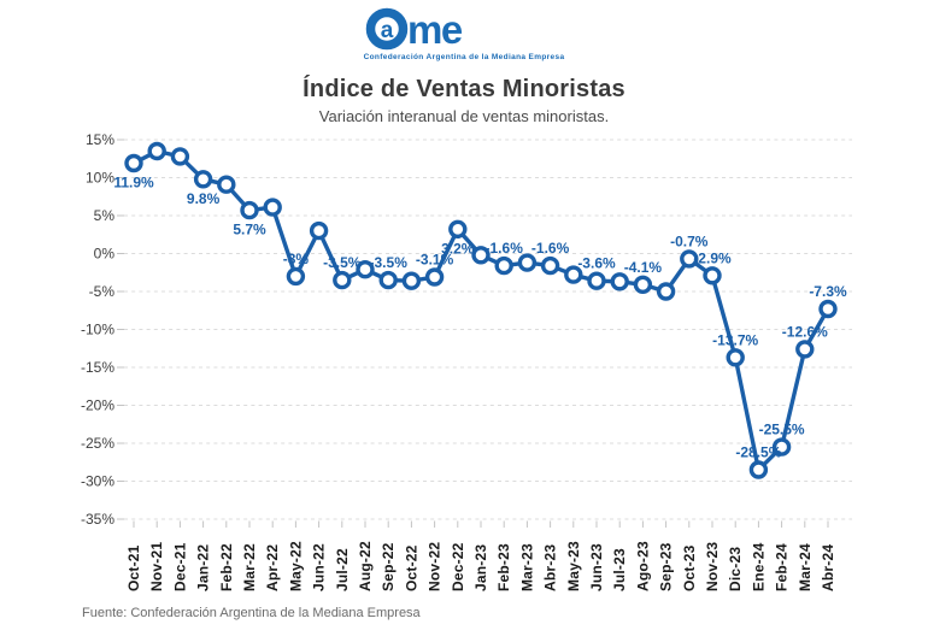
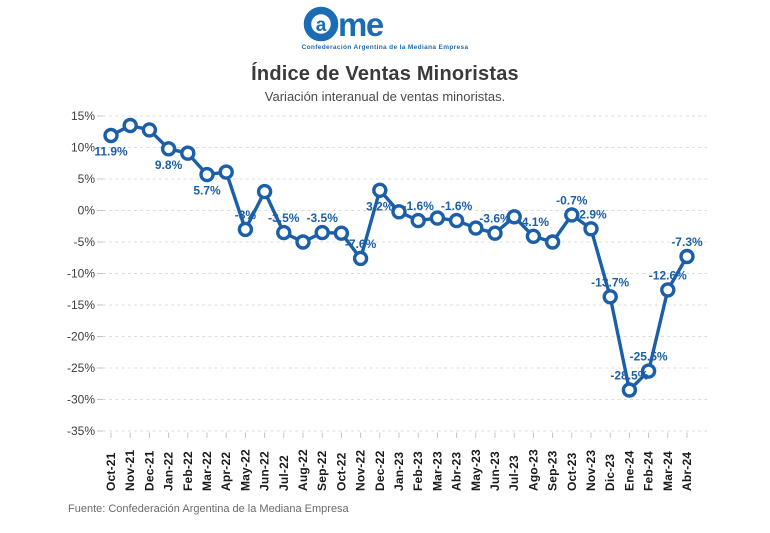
Aug-22: -2% -> -5%
Nov-22: -3.1% -> -7.6%
Jul-23: -4% -> -1%
